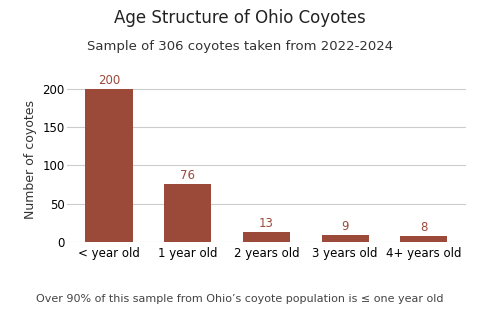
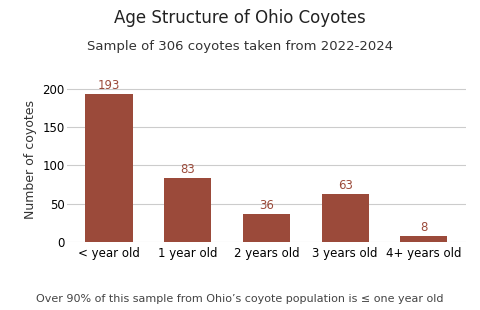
< year old: 200 -> 193
1 year old: 76 -> 83
2 years old: 13 -> 36
3 years old: 9 -> 63
